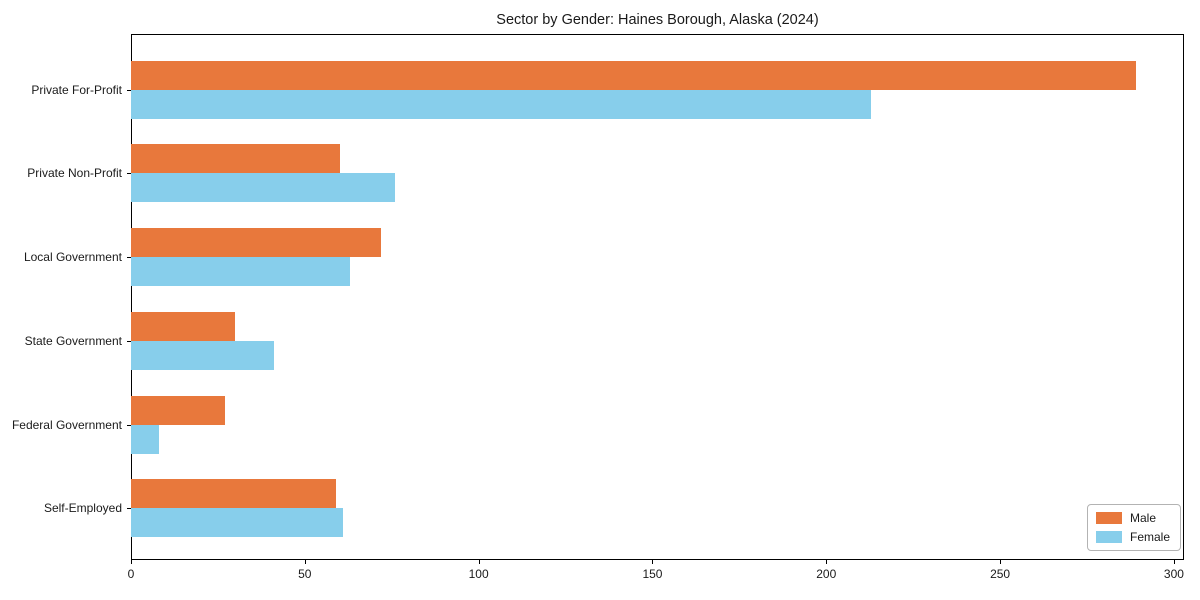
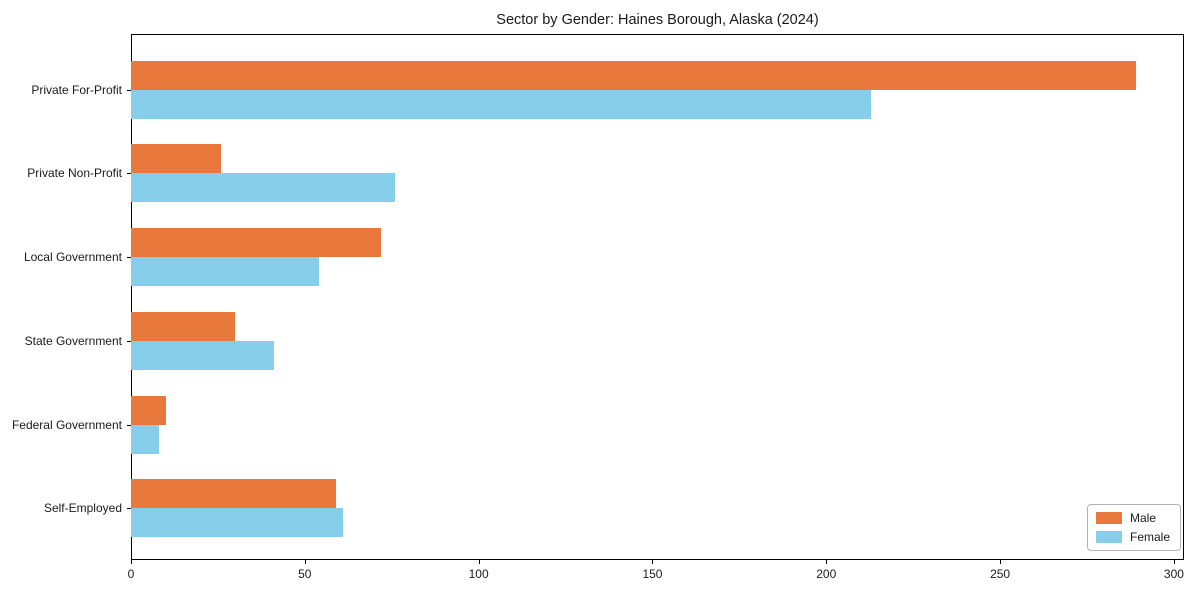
Male/Private Non-Profit: 60 -> 26
Female/Local Government: 63 -> 54
Male/Federal Government: 27 -> 10
